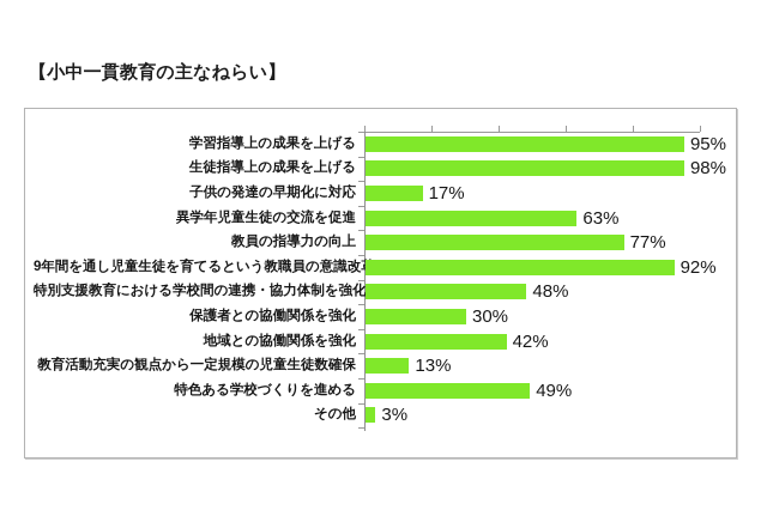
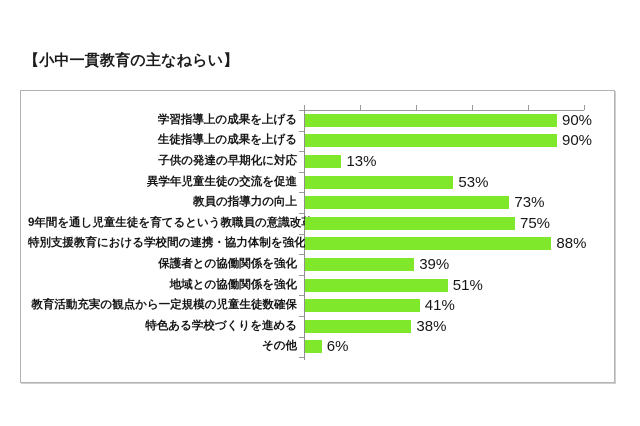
学習指導上の成果を上げる: 95% -> 90%
生徒指導上の成果を上げる: 98% -> 90%
子供の発達の早期化に対応: 17% -> 13%
異学年児童生徒の交流を促進: 63% -> 53%
教員の指導力の向上: 77% -> 73%
9年間を通し児童生徒を育てるという教職員の意識改革: 92% -> 75%
特別支援教育における学校間の連携・協力体制を強化: 48% -> 88%
保護者との協働関係を強化: 30% -> 39%
地域との協働関係を強化: 42% -> 51%
教育活動充実の観点から一定規模の児童生徒数確保: 13% -> 41%
特色ある学校づくりを進める: 49% -> 38%
その他: 3% -> 6%
